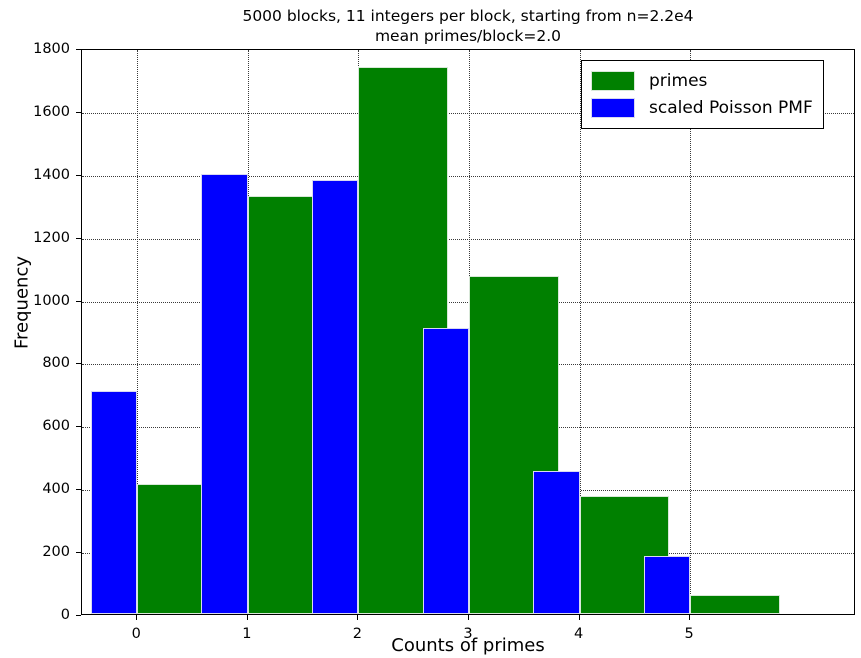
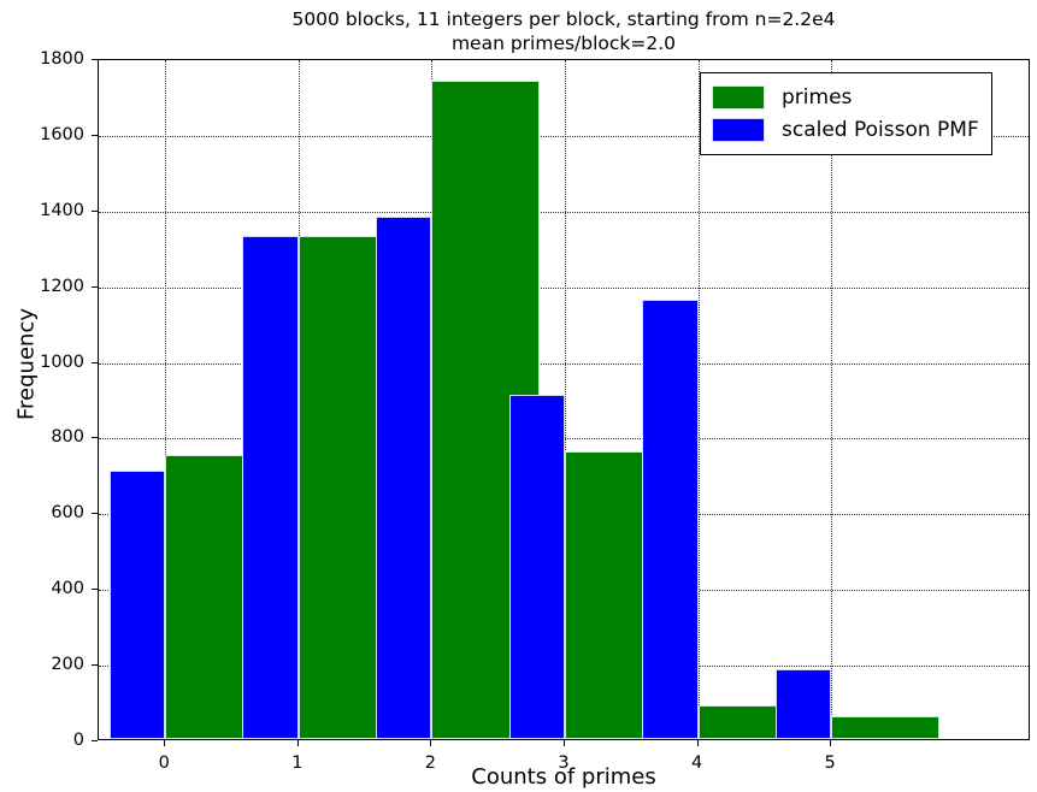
primes/0: 410 -> 750
scaled Poisson PMF/1: 1400 -> 1330
primes/3: 1080 -> 760
scaled Poisson PMF/4: 460 -> 1160
primes/4: 380 -> 90
